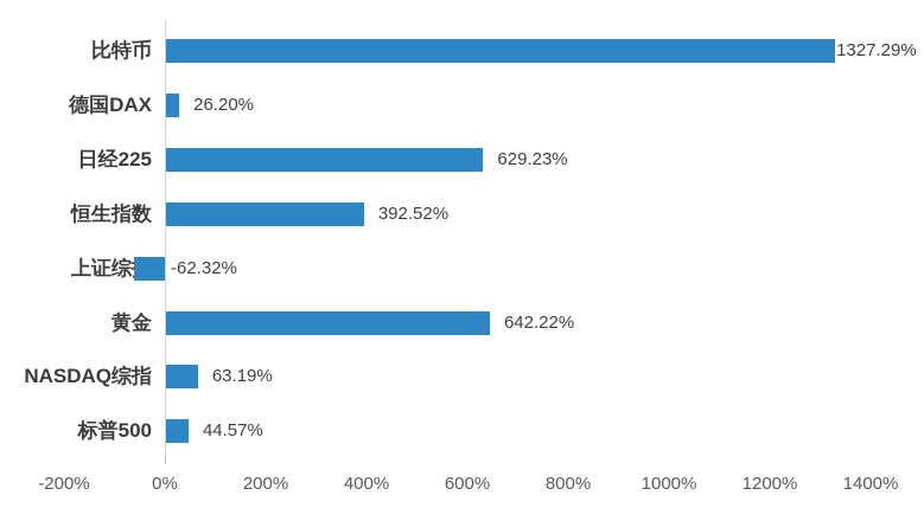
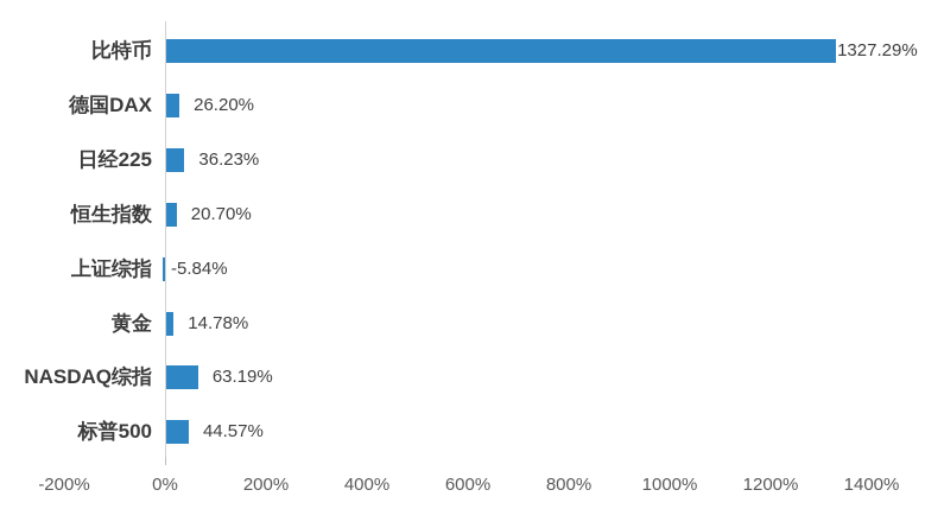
日经225: 629.23% -> 36.23%
恒生指数: 392.52% -> 20.70%
上证综指: -62.32% -> -5.84%
黄金: 642.22% -> 14.78%
